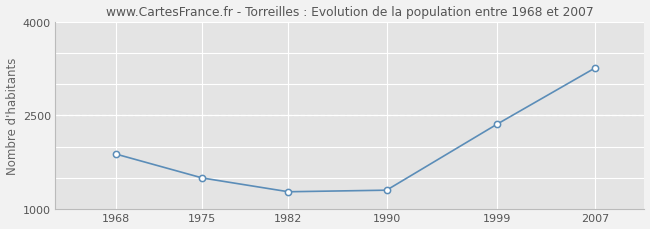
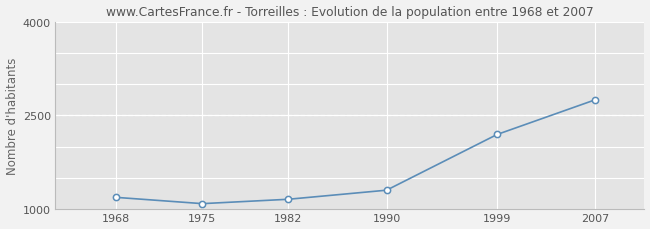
1968: 1880 -> 1190
1975: 1500 -> 1090
1982: 1280 -> 1160
1999: 2360 -> 2200
2007: 3260 -> 2750
